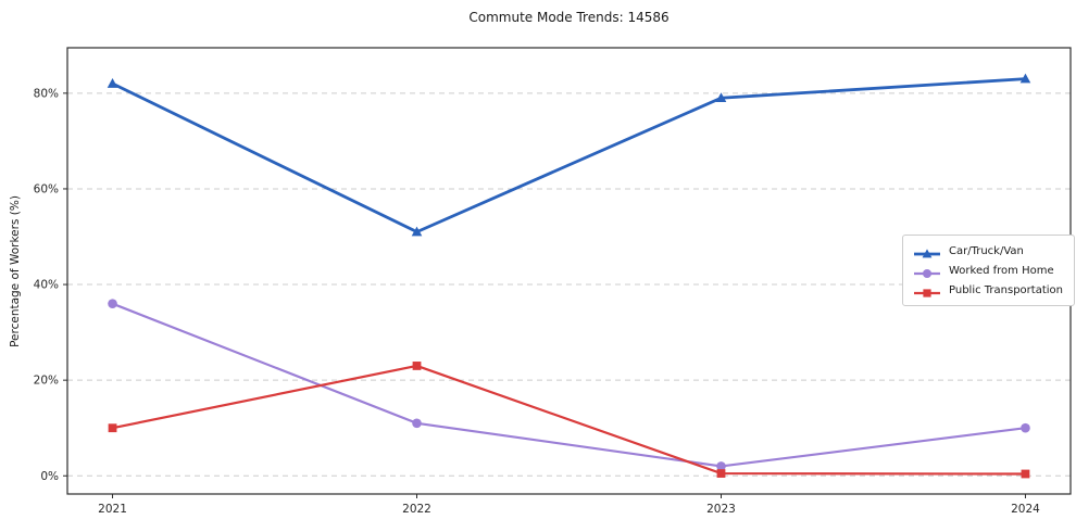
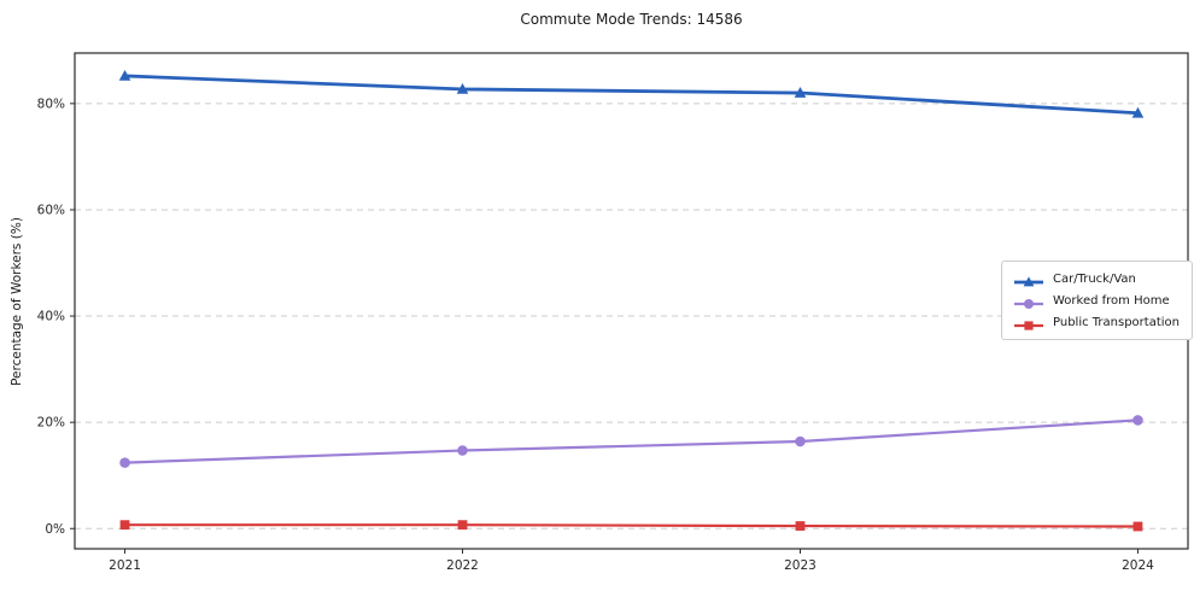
Car/Truck/Van/2021: 82% -> 85%
Worked from Home/2021: 36% -> 12%
Public Transportation/2021: 10% -> 1%
Car/Truck/Van/2022: 51% -> 83%
Worked from Home/2022: 11% -> 15%
Public Transportation/2022: 23% -> 1%
Car/Truck/Van/2023: 79% -> 82%
Worked from Home/2023: 2% -> 16%
Car/Truck/Van/2024: 83% -> 78%
Worked from Home/2024: 10% -> 20%
